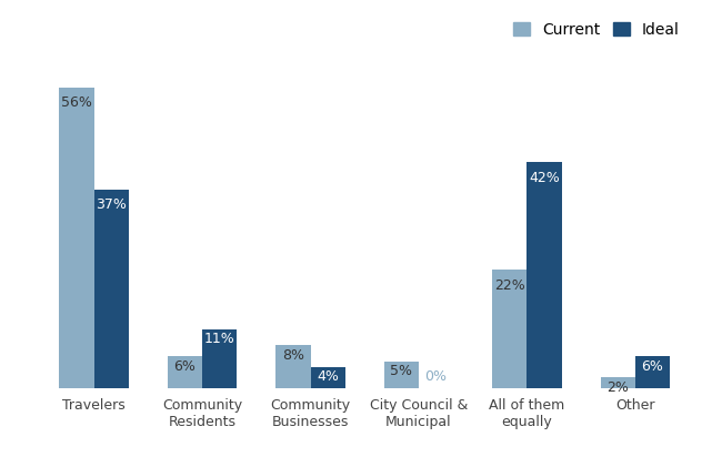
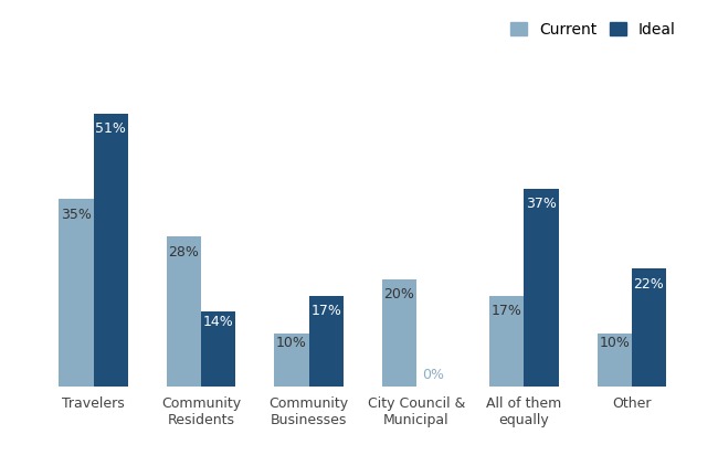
Current/Travelers: 56% -> 35%
Ideal/Travelers: 37% -> 51%
Current/Community Residents: 6% -> 28%
Ideal/Community Residents: 11% -> 14%
Current/Community Businesses: 8% -> 10%
Ideal/Community Businesses: 4% -> 17%
Current/City Council & Municipal: 5% -> 20%
Current/All of them equally: 22% -> 17%
Ideal/All of them equally: 42% -> 37%
Current/Other: 2% -> 10%
Ideal/Other: 6% -> 22%
